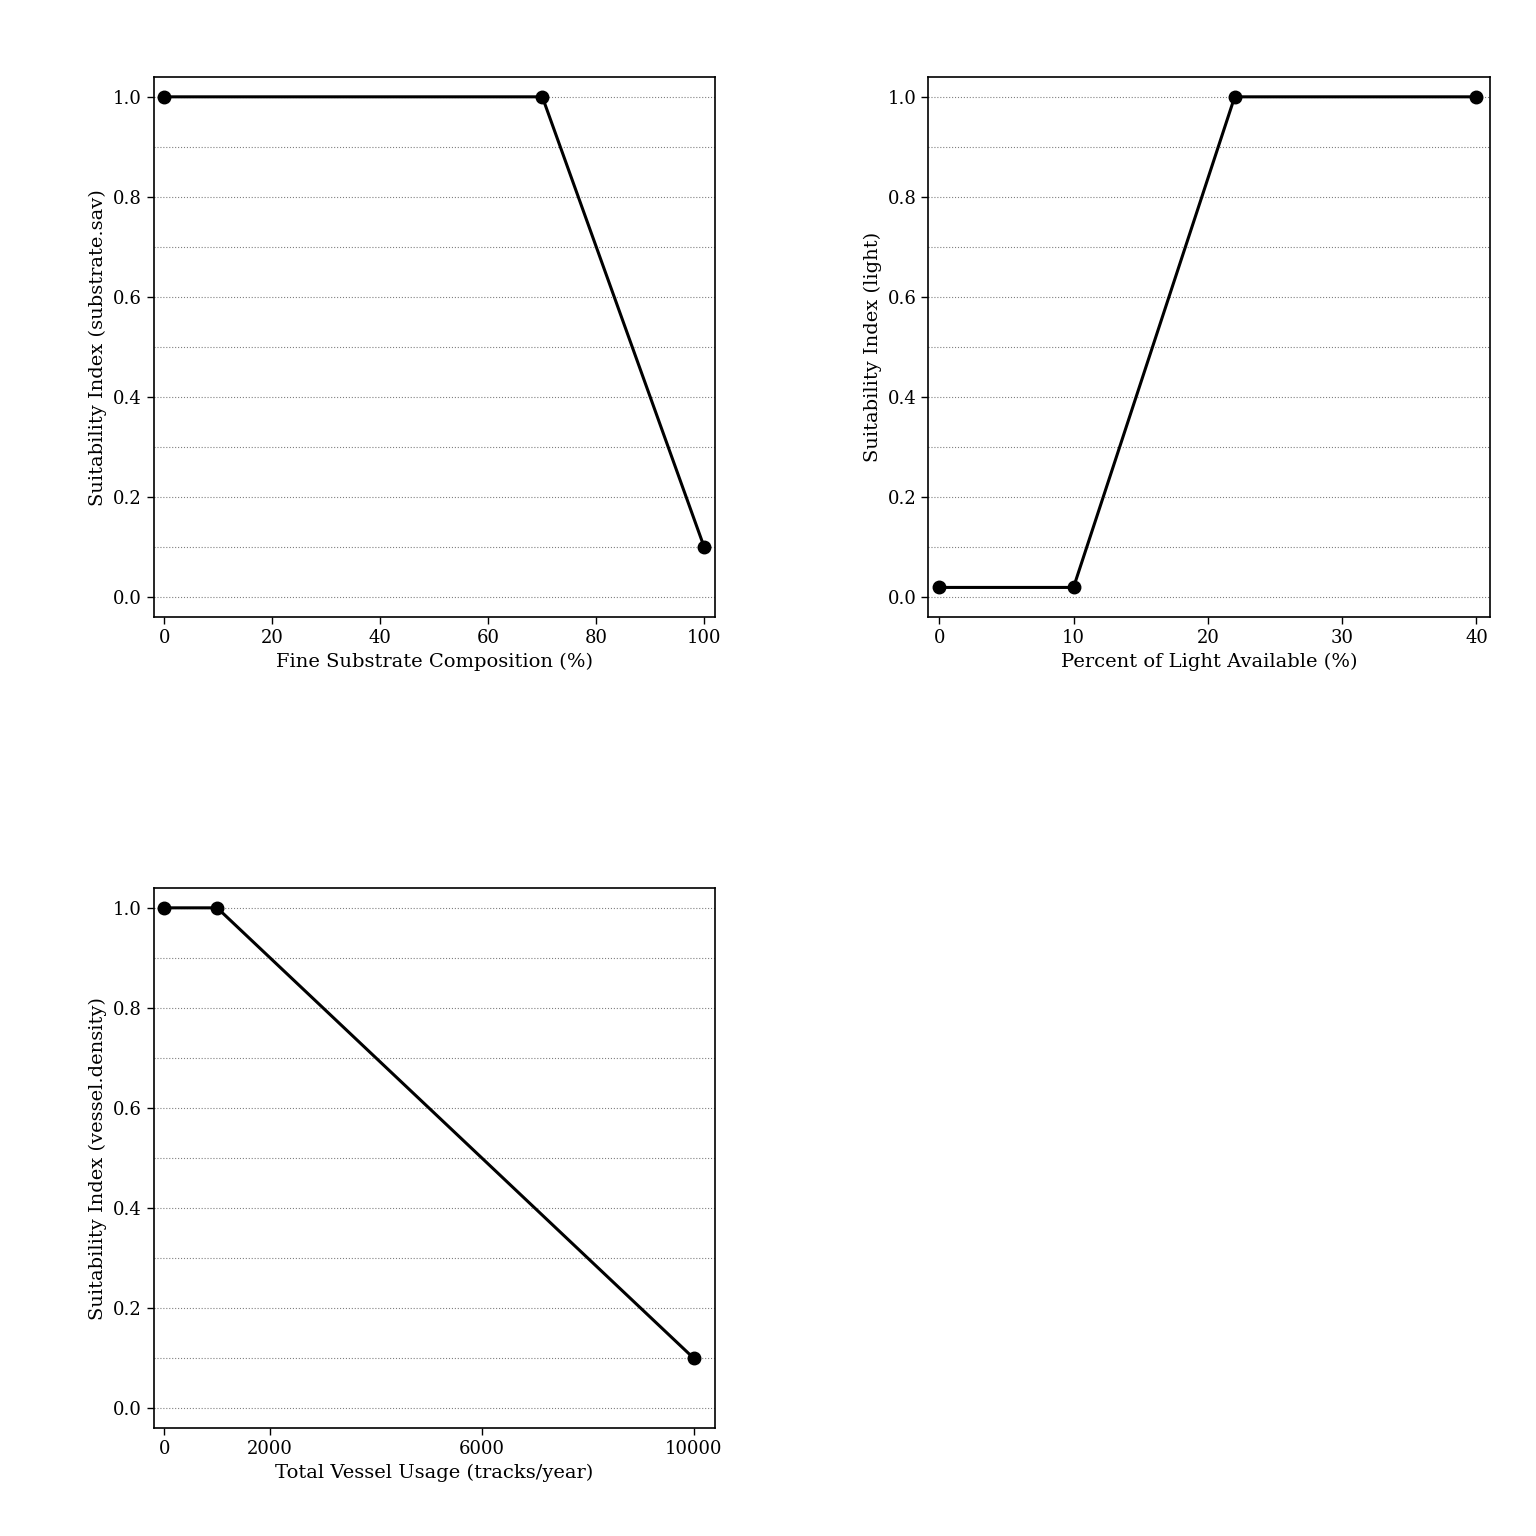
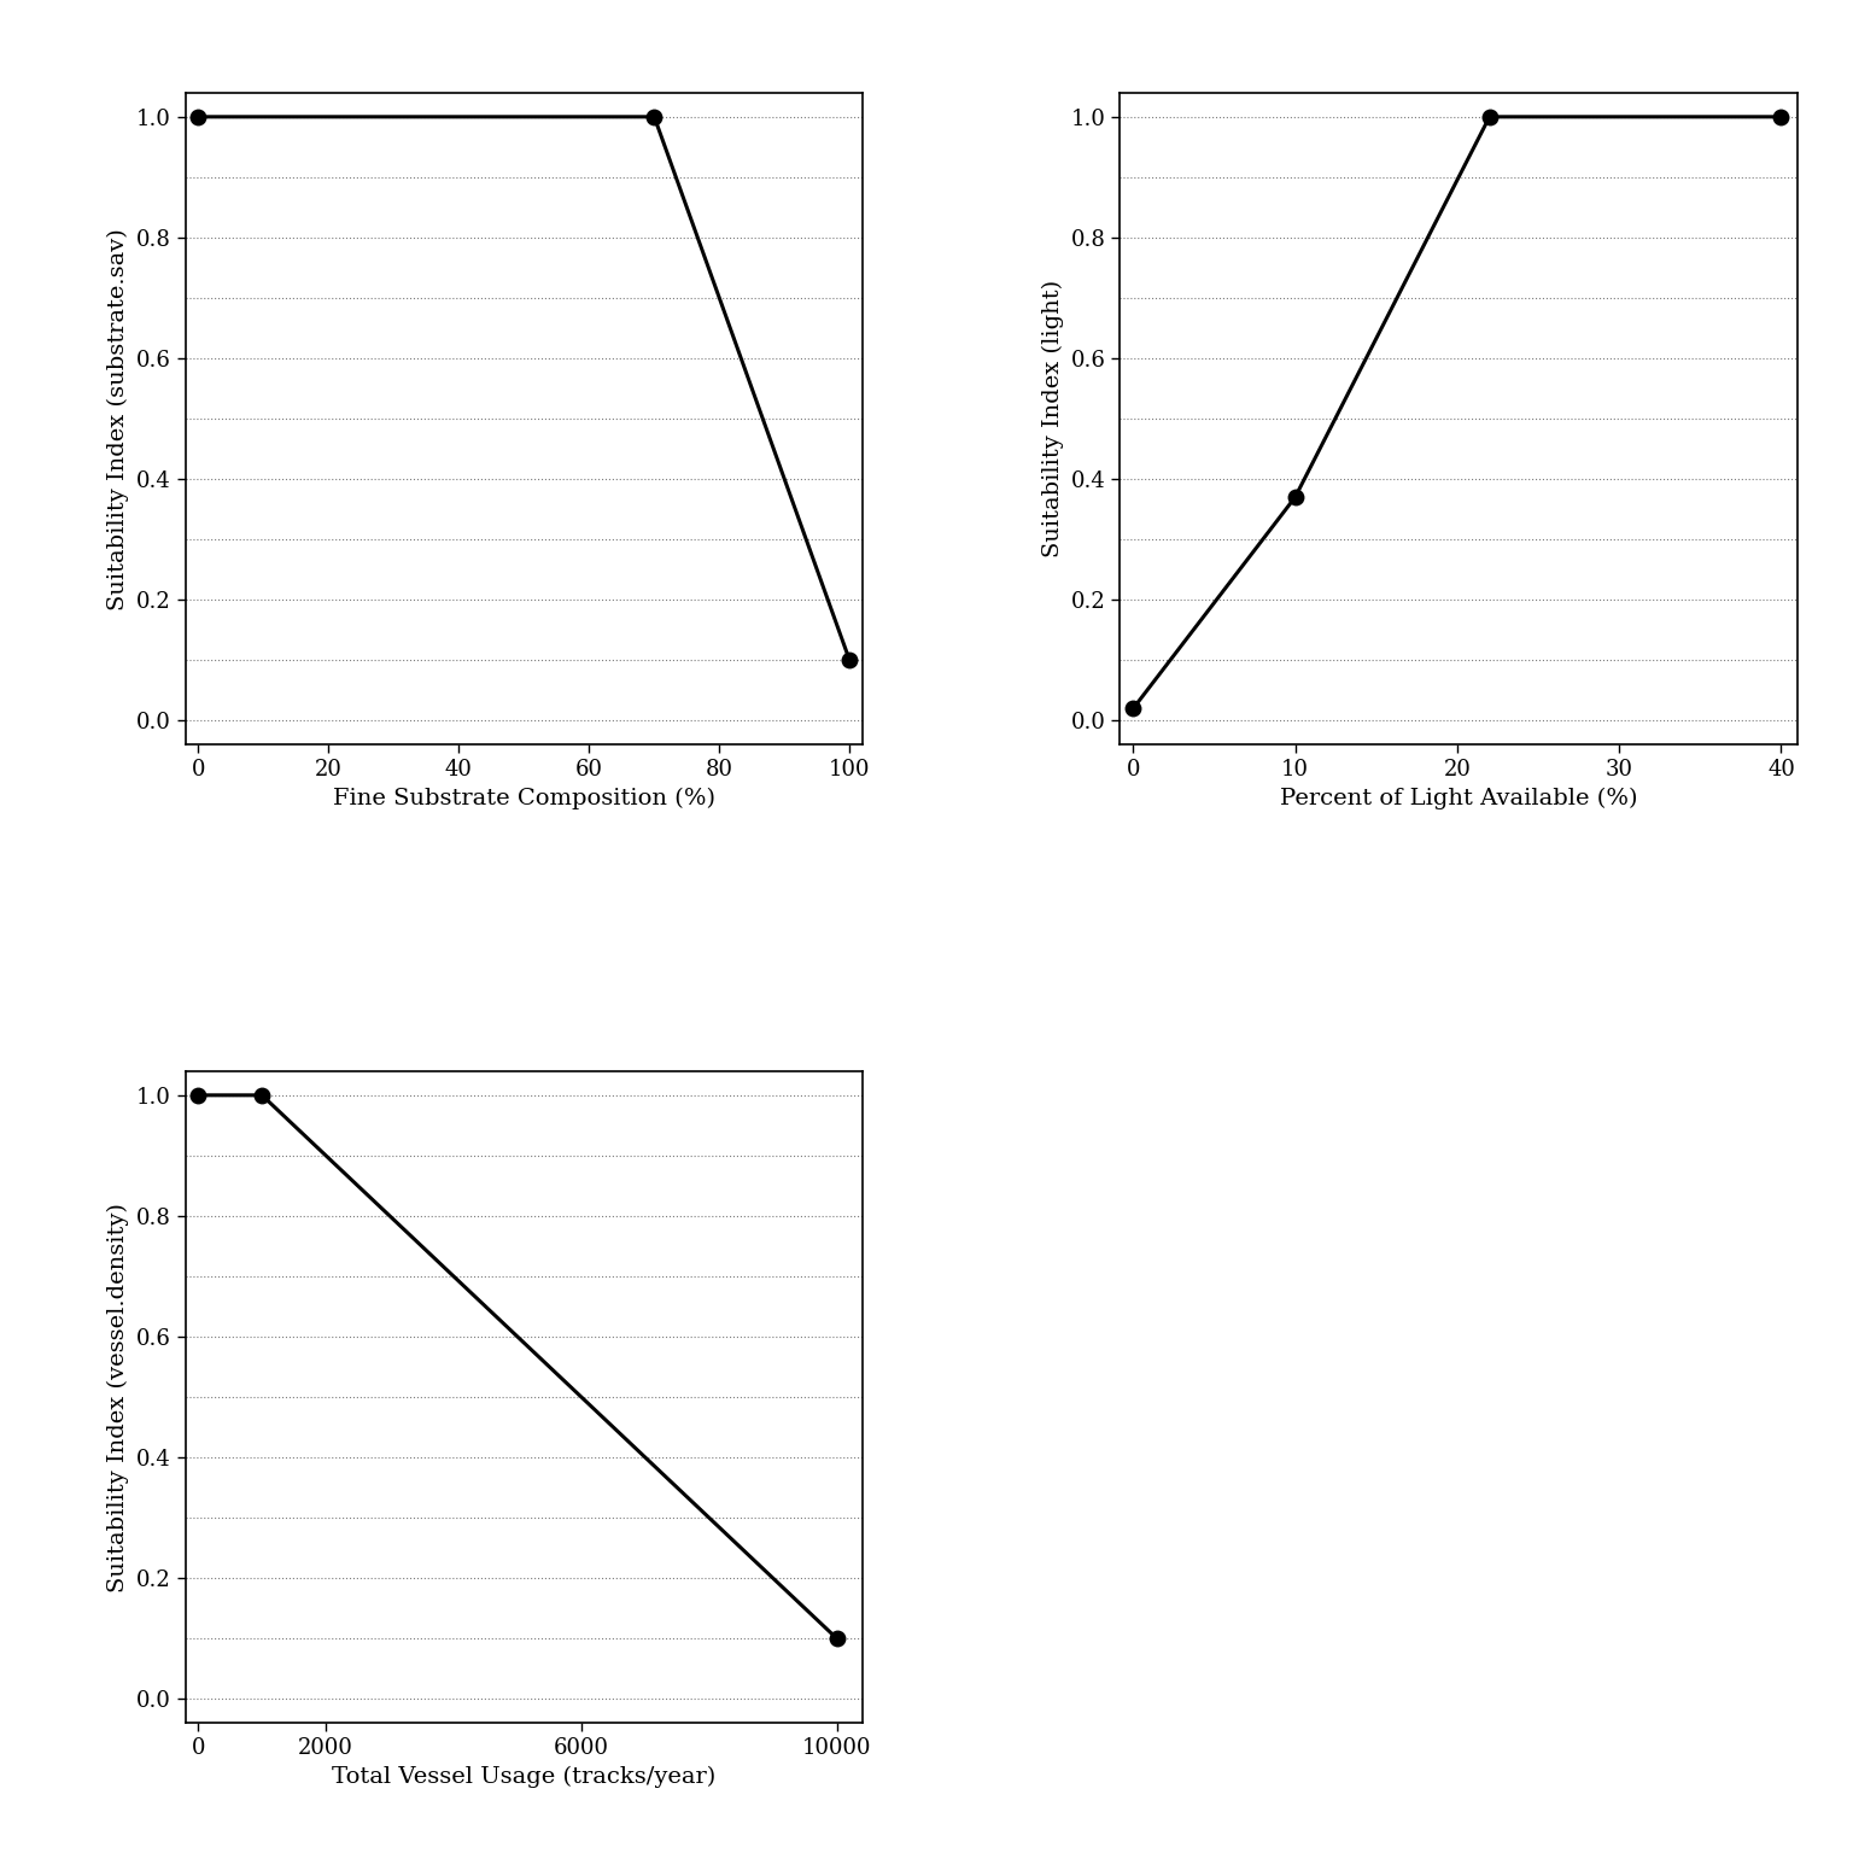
10: 0.02 -> 0.37
